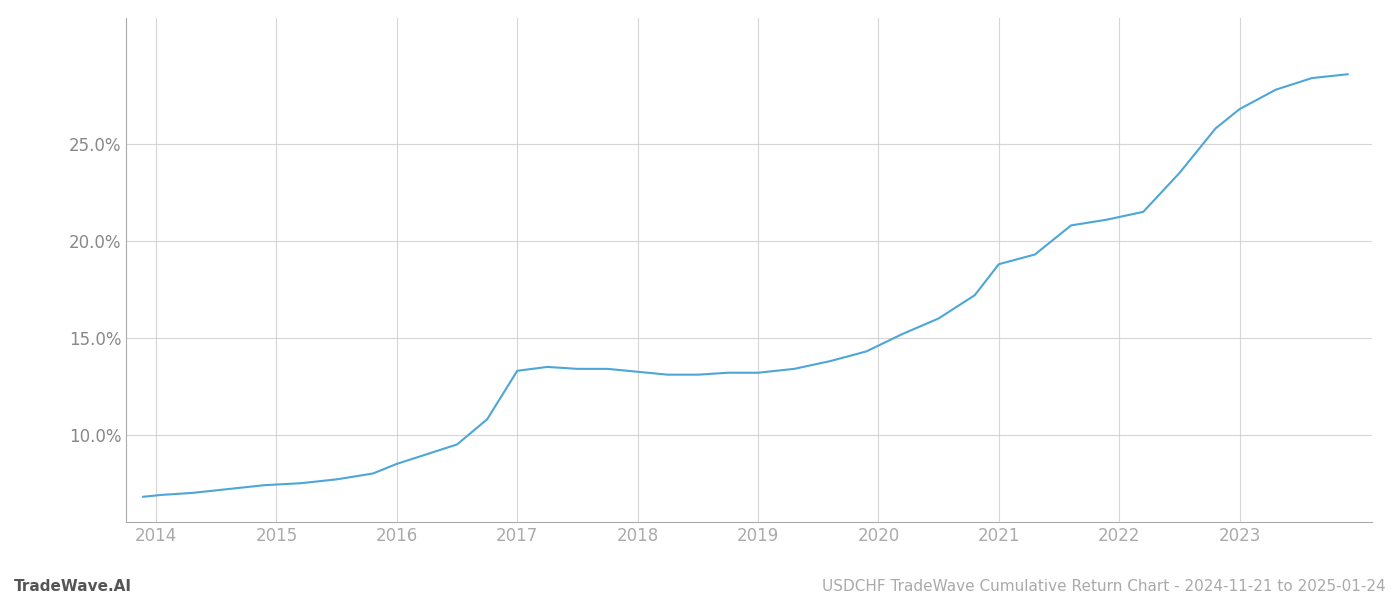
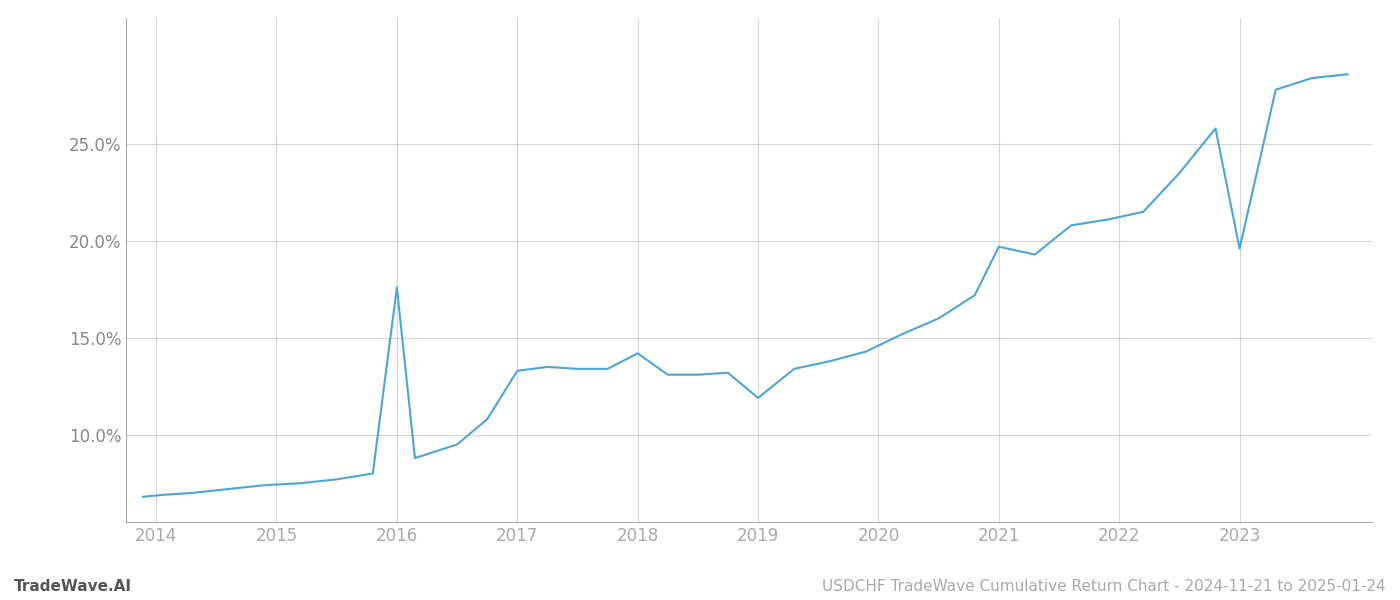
2016: 8.5% -> 17.6%
2018: 13.2% -> 14.2%
2019: 13.2% -> 11.9%
2021: 18.8% -> 19.7%
2023: 26.8% -> 19.6%
